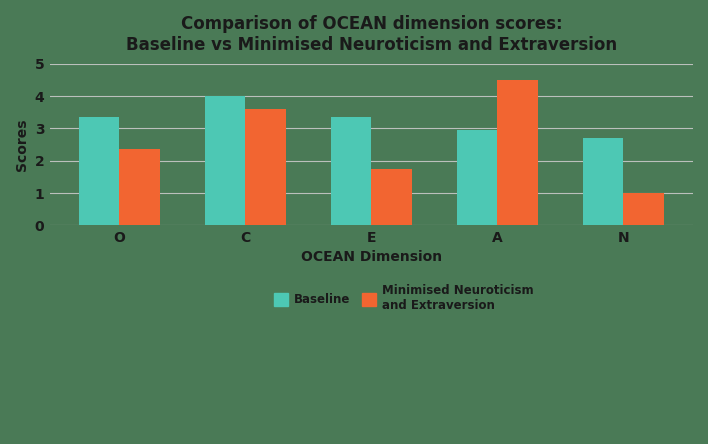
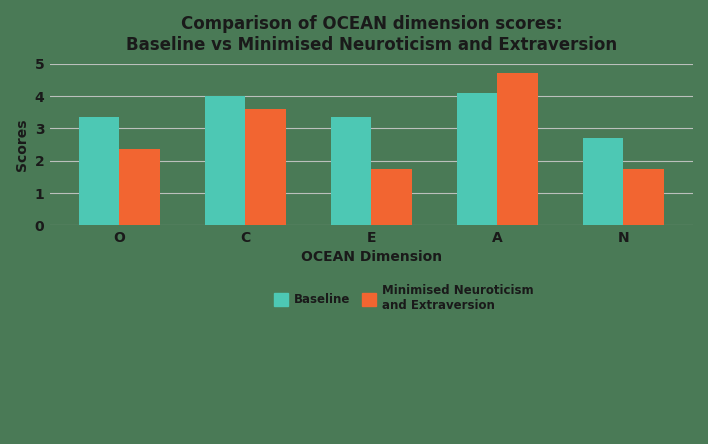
Baseline/A: 2.95 -> 4.10
Minimised Neuroticism and Extraversion/A: 4.50 -> 4.70
Minimised Neuroticism and Extraversion/N: 1.00 -> 1.75
